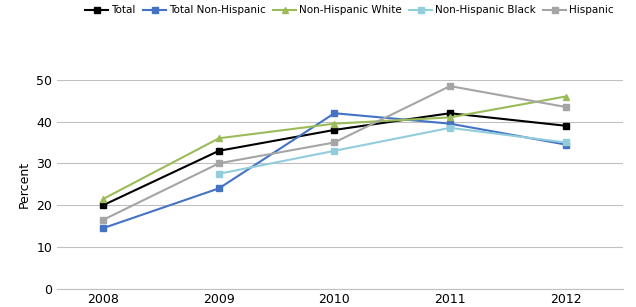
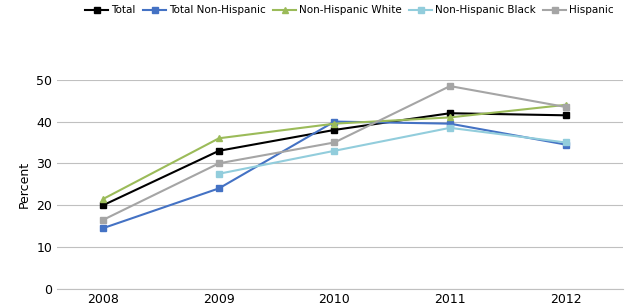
Total Non-Hispanic/2010: 42.0 -> 40.0
Total/2012: 39.0 -> 41.5
Non-Hispanic White/2012: 46.0 -> 44.0
